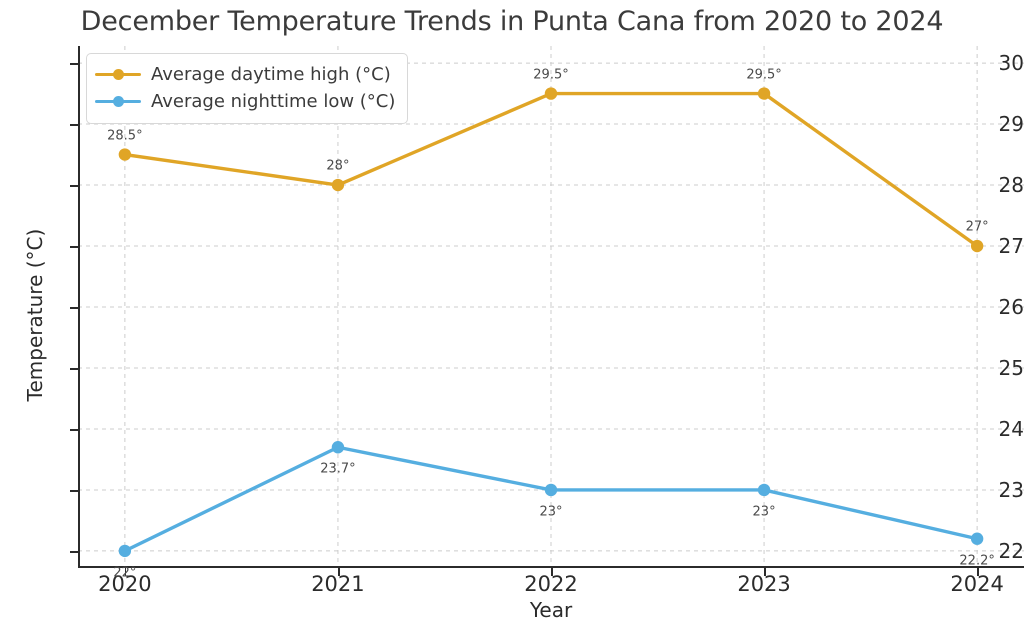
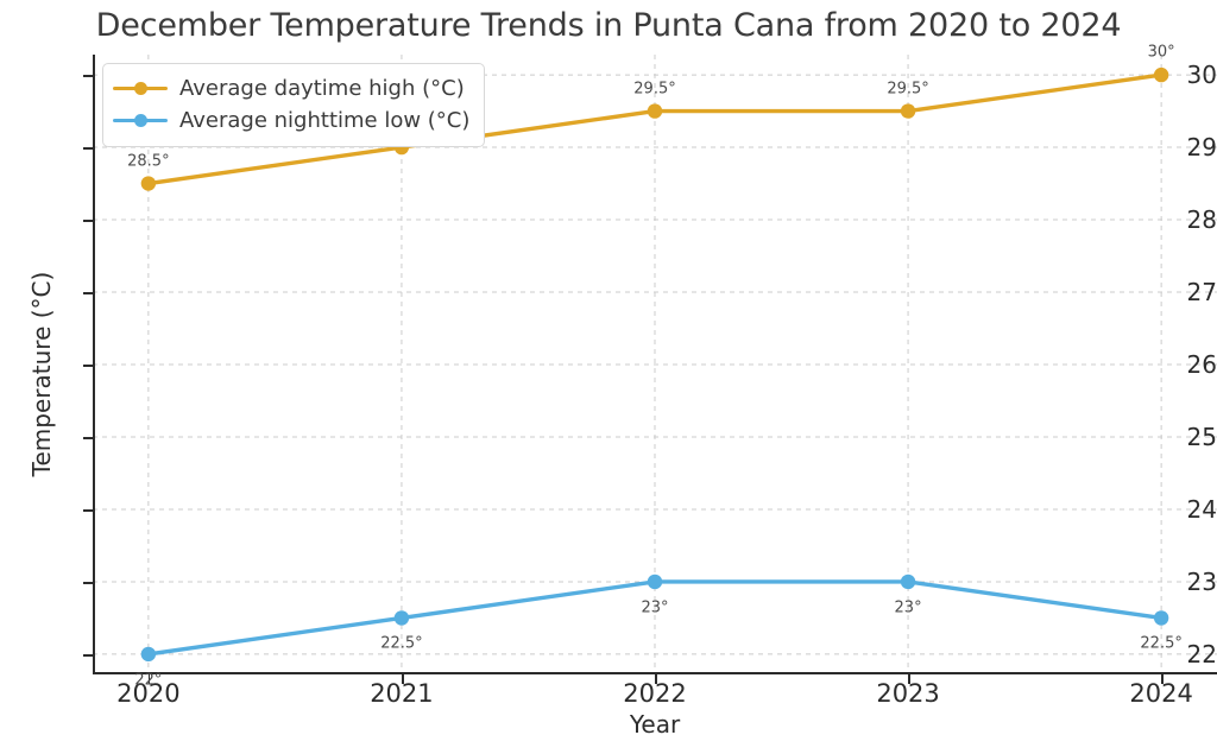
Average daytime high (°C)/2021: 28° -> 29°
Average nighttime low (°C)/2021: 23.7° -> 22.5°
Average daytime high (°C)/2024: 27° -> 30°
Average nighttime low (°C)/2024: 22.2° -> 22.5°
